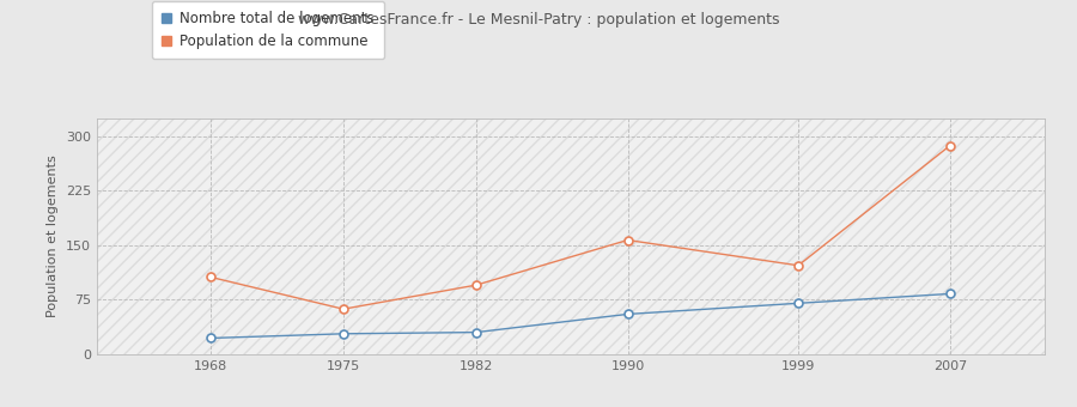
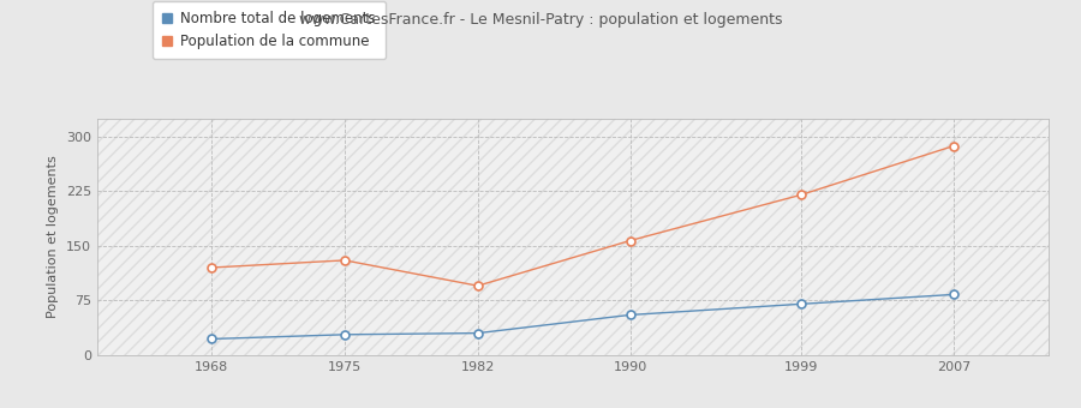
Population de la commune/1968: 106 -> 120
Population de la commune/1975: 62 -> 130
Population de la commune/1999: 122 -> 220
